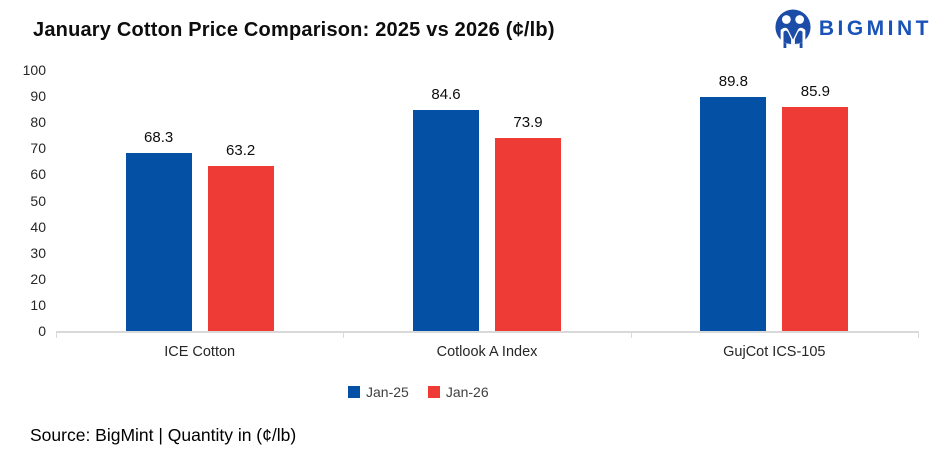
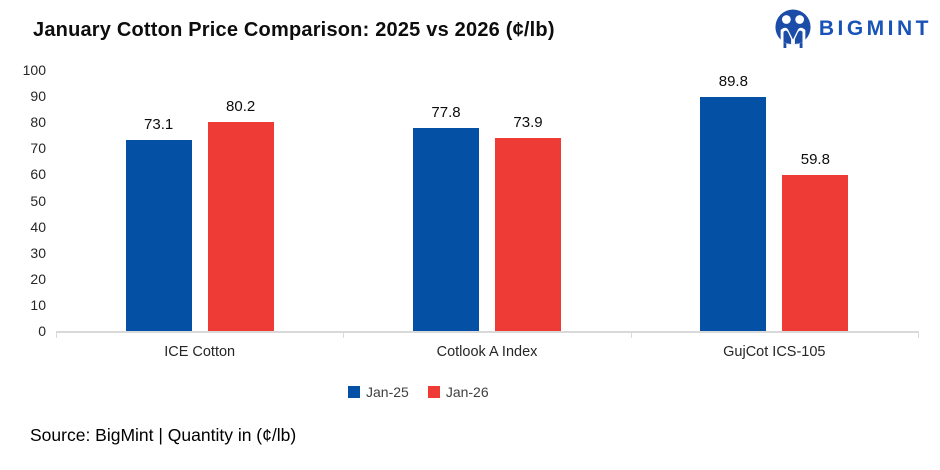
Jan-25/ICE Cotton: 68.3 -> 73.1
Jan-26/ICE Cotton: 63.2 -> 80.2
Jan-25/Cotlook A Index: 84.6 -> 77.8
Jan-26/GujCot ICS-105: 85.9 -> 59.8
